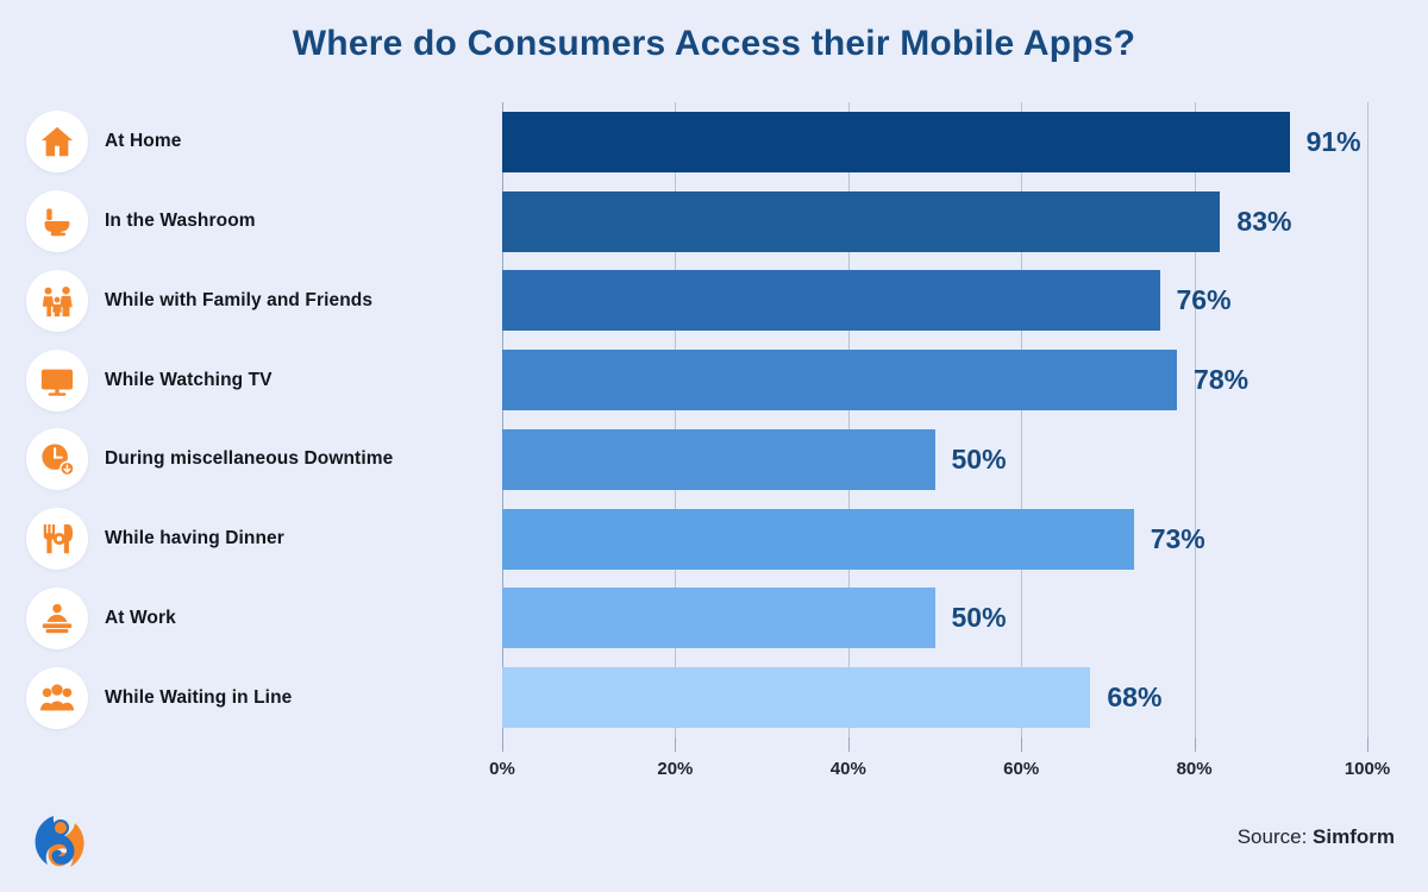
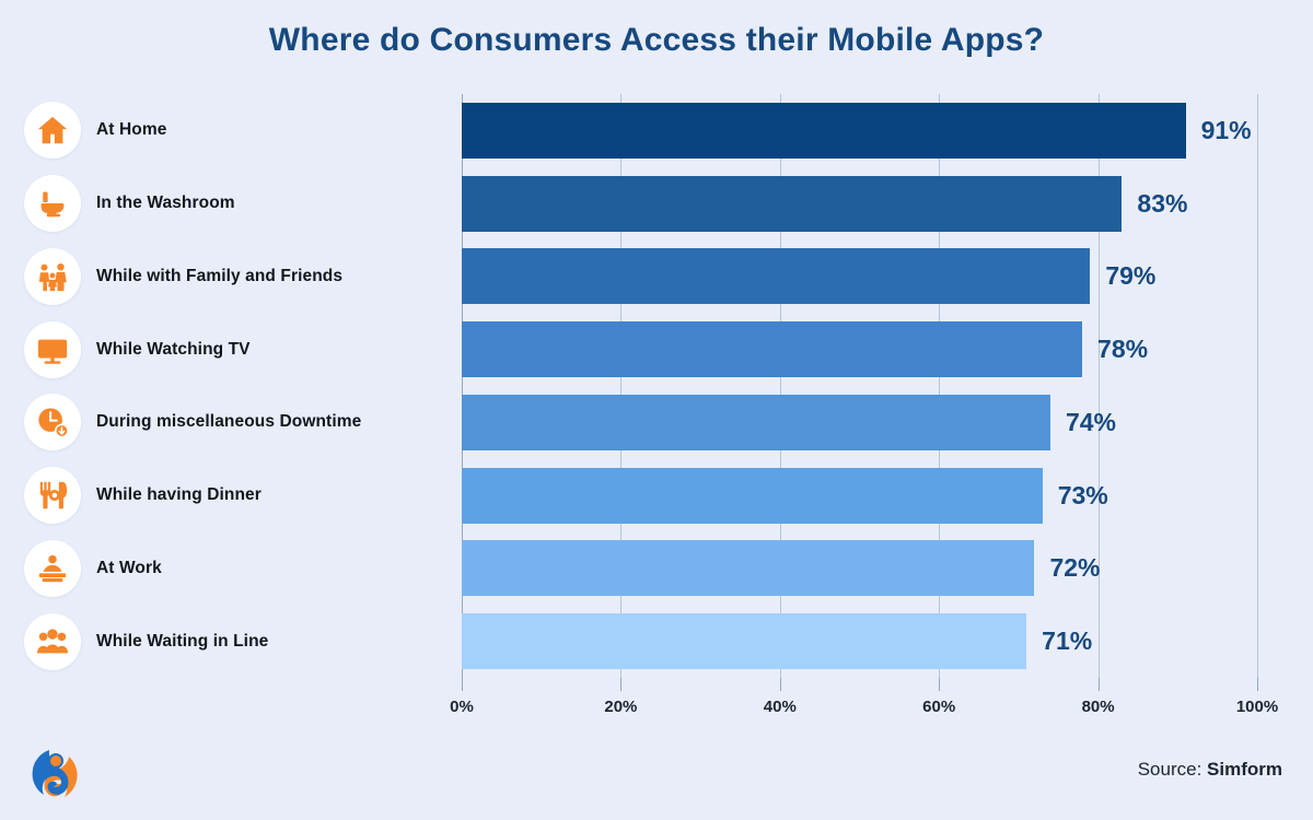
While with Family and Friends: 76% -> 79%
During miscellaneous Downtime: 50% -> 74%
At Work: 50% -> 72%
While Waiting in Line: 68% -> 71%
